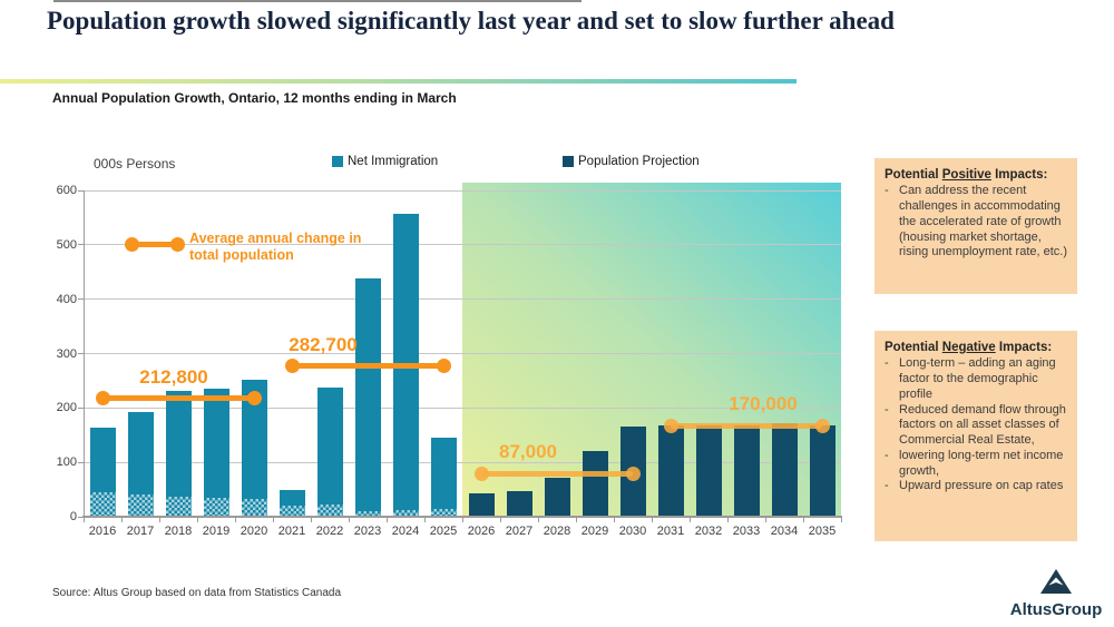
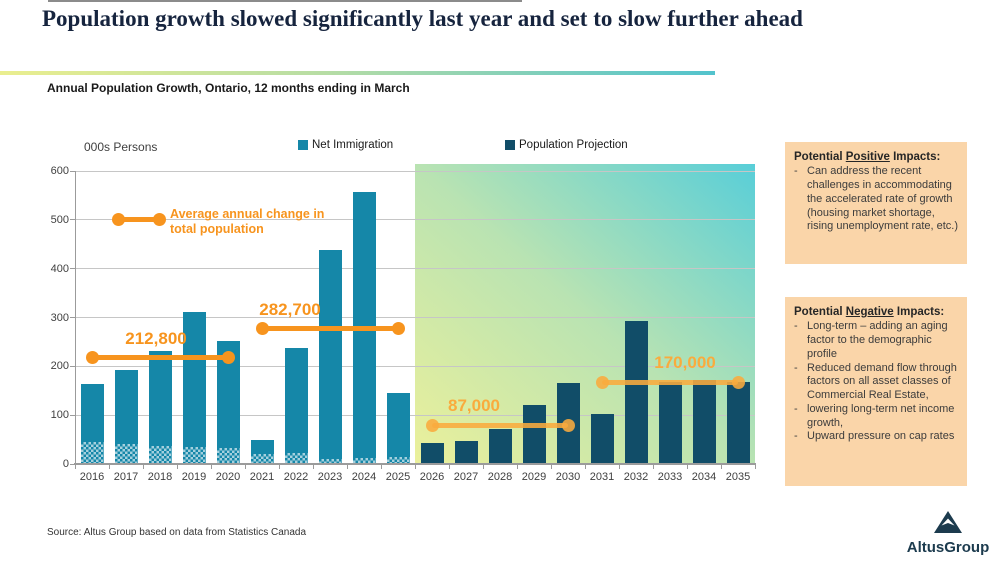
Net Immigration/2019: 230 -> 310
Population Projection/2031: 160 -> 100
Population Projection/2032: 160 -> 290
